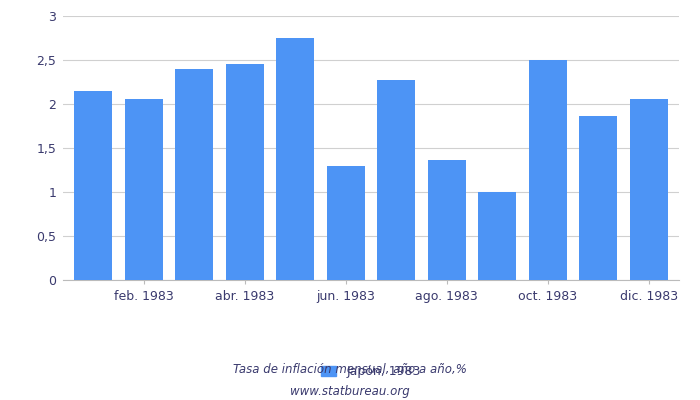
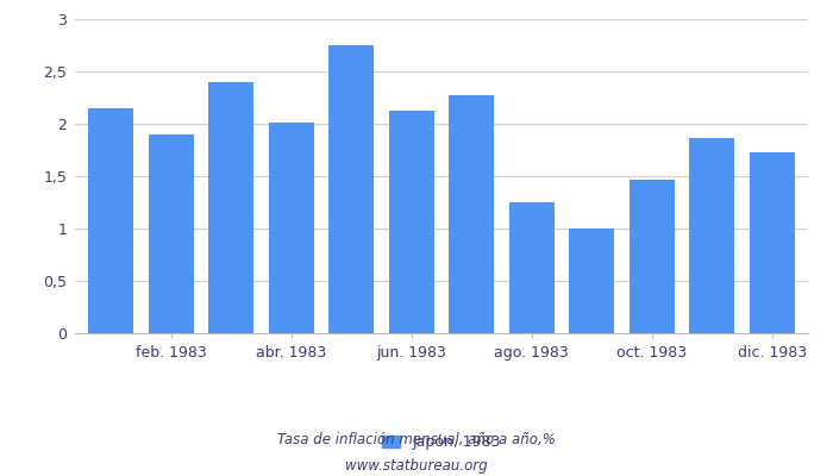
feb. 1983: 2,06 -> 1,90
abr. 1983: 2,46 -> 2,01
jun. 1983: 1,30 -> 2,12
ago. 1983: 1,36 -> 1,25
oct. 1983: 2,50 -> 1,47
dic. 1983: 2,06 -> 1,73
